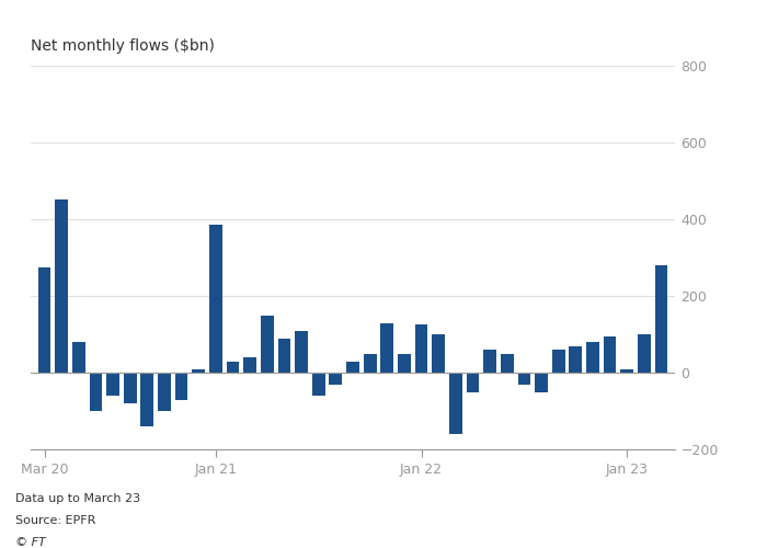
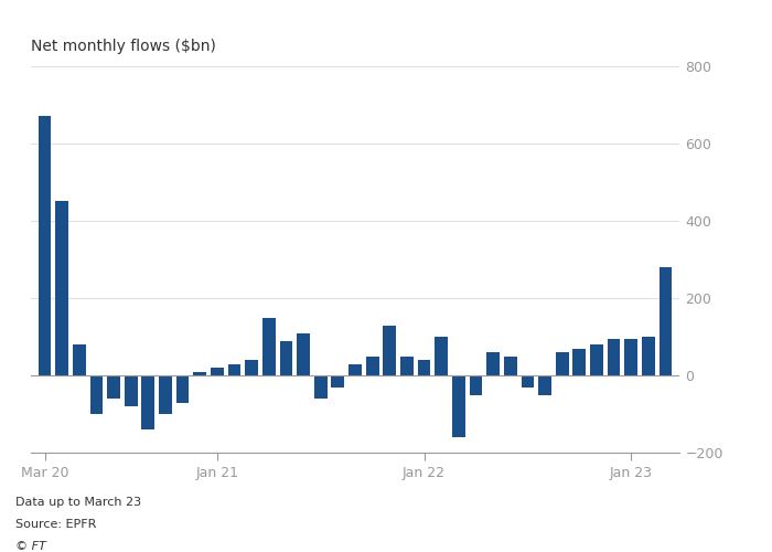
Mar 20: 275 -> 670
Jan 21: 385 -> 20
Jan 22: 125 -> 40
Jan 23: 10 -> 95
